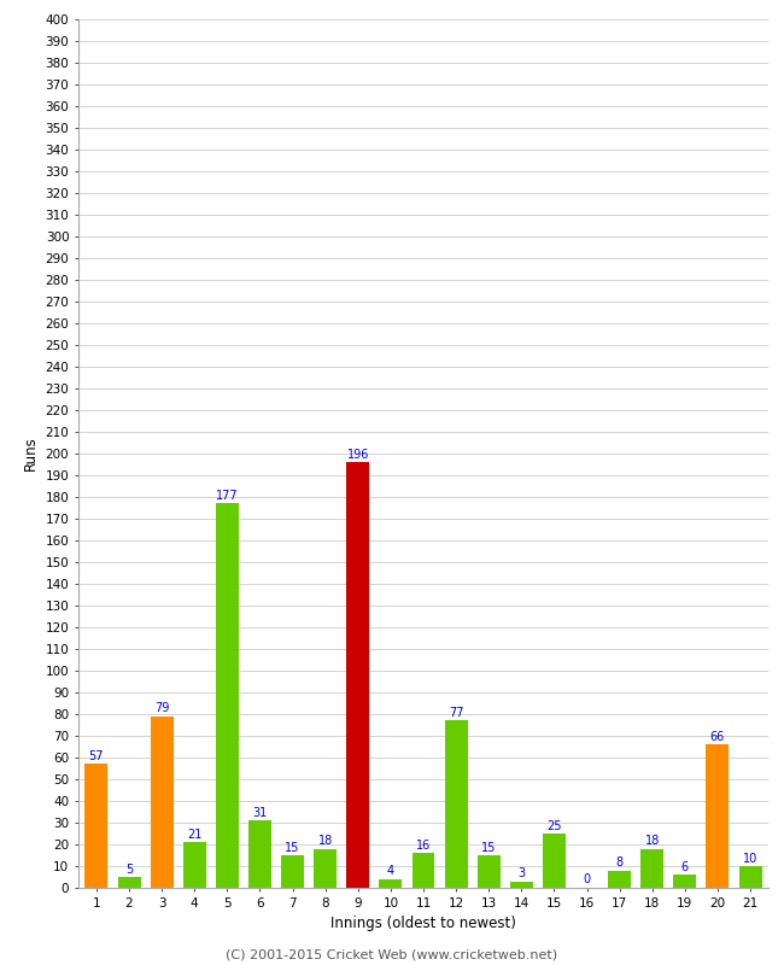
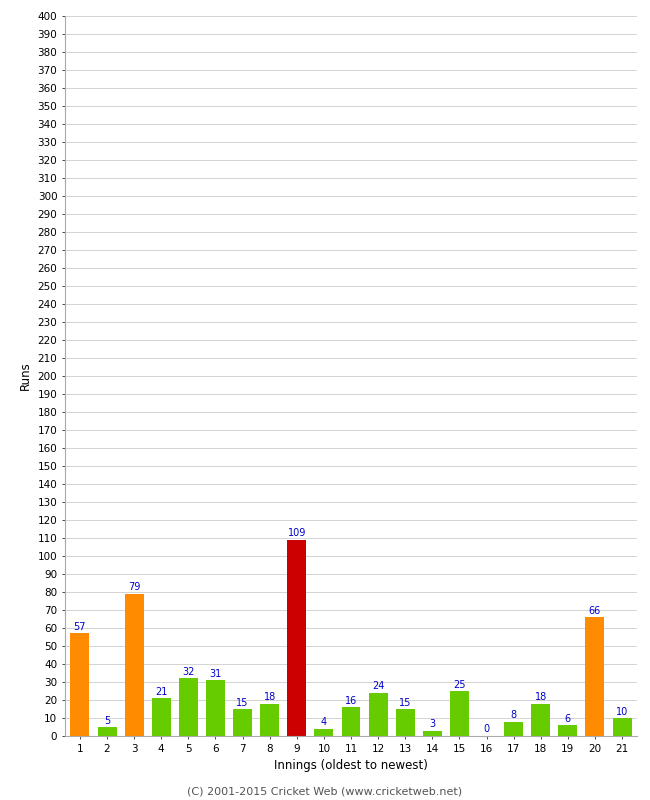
5: 177 -> 32
9: 196 -> 109
12: 77 -> 24
